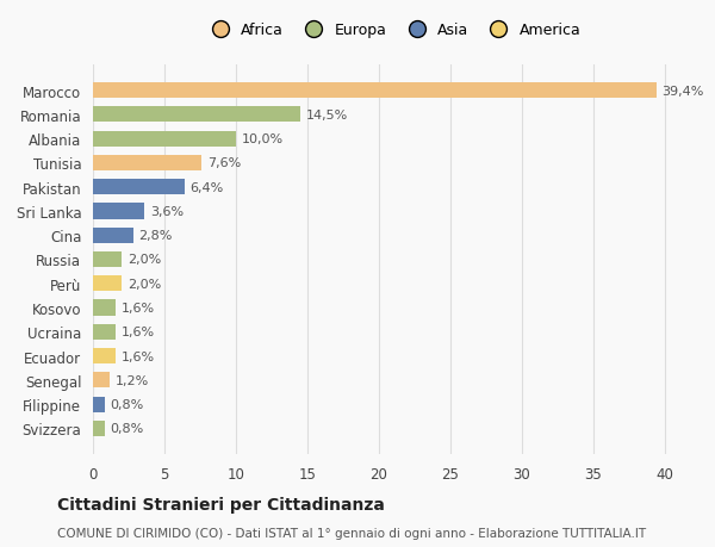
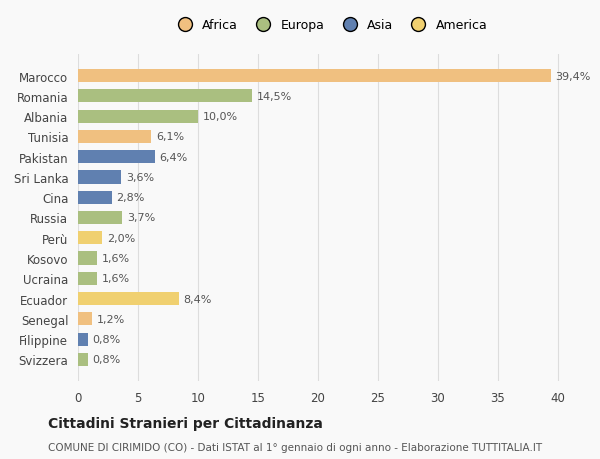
Tunisia: 7,6% -> 6,1%
Russia: 2,0% -> 3,7%
Ecuador: 1,6% -> 8,4%
